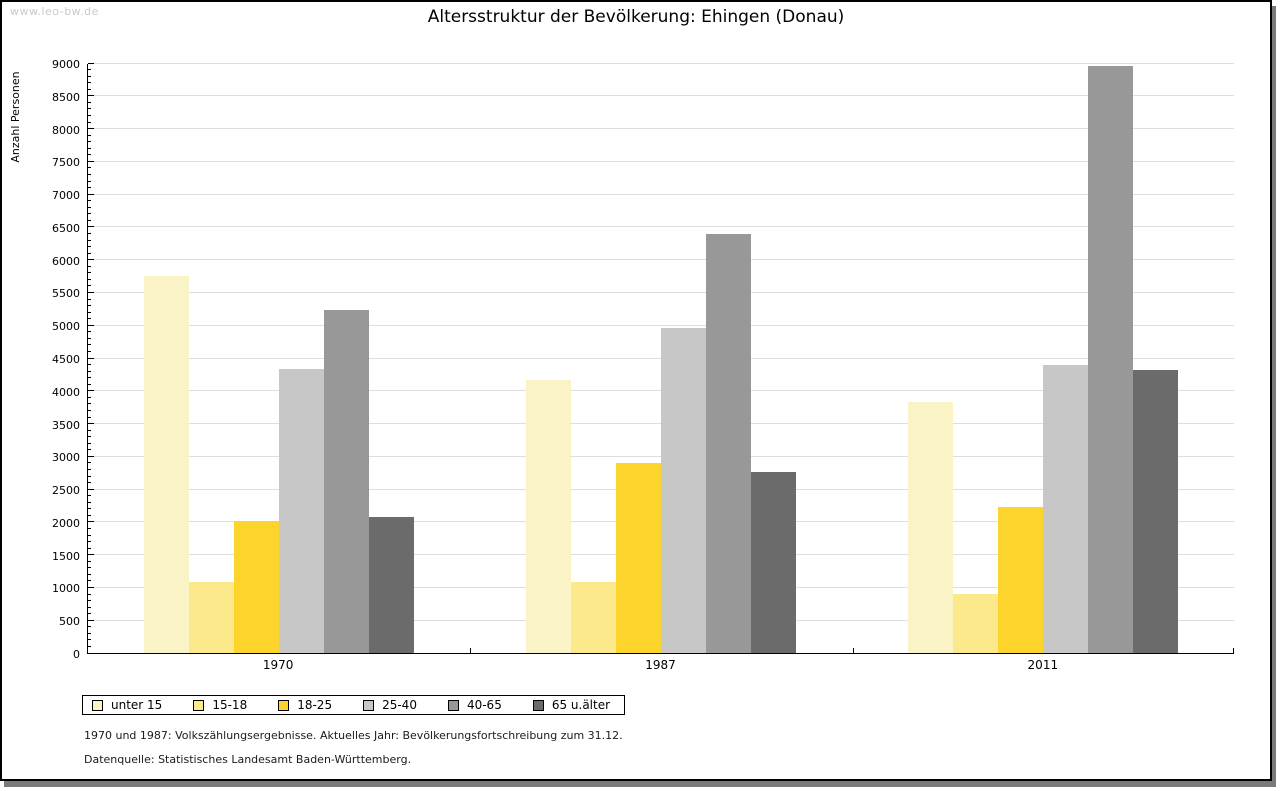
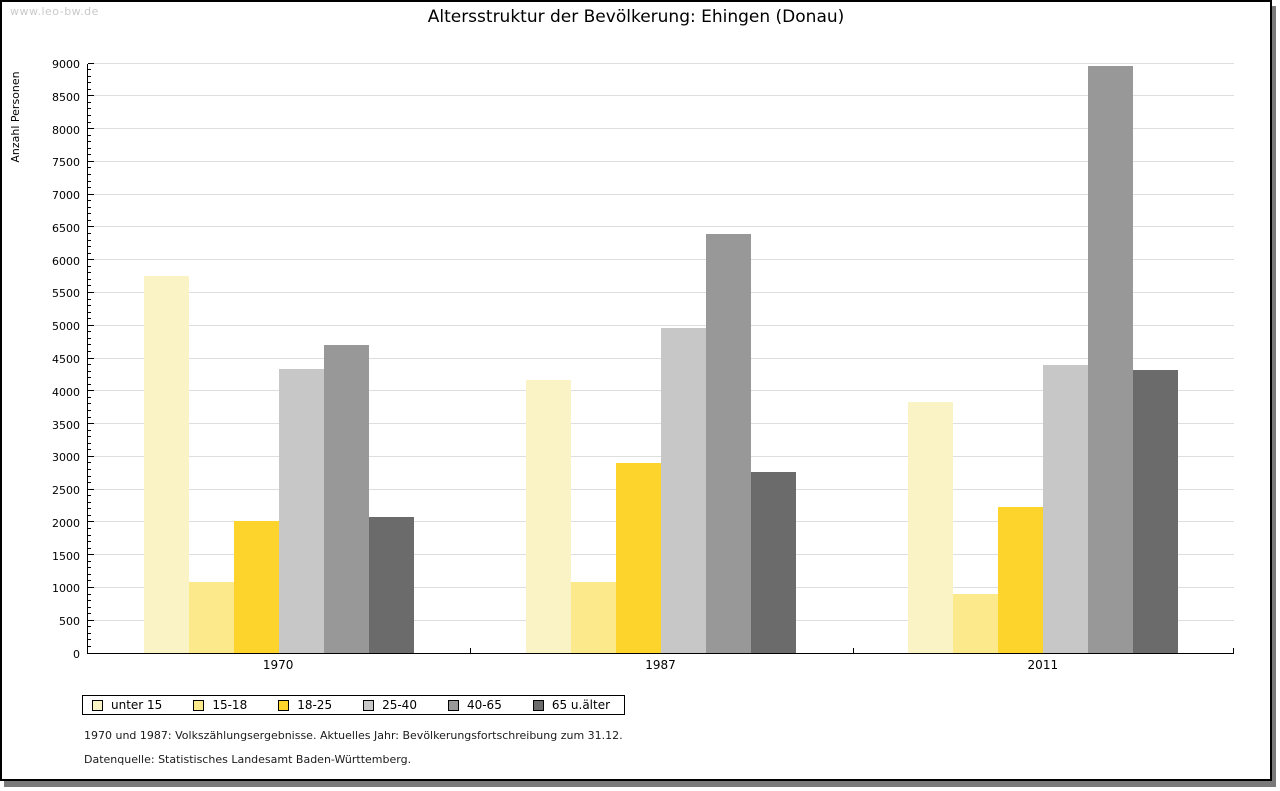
40-65/1970: 5200 -> 4700
